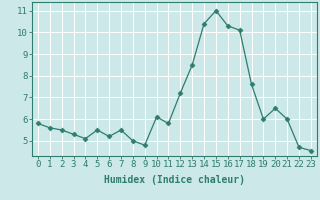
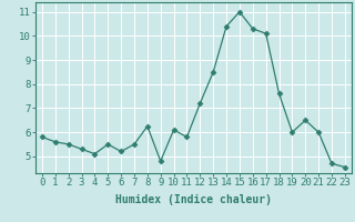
8: 5.00 -> 6.25
